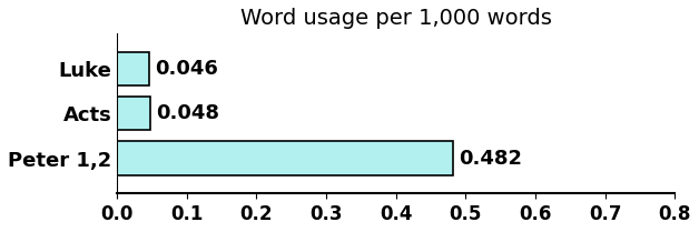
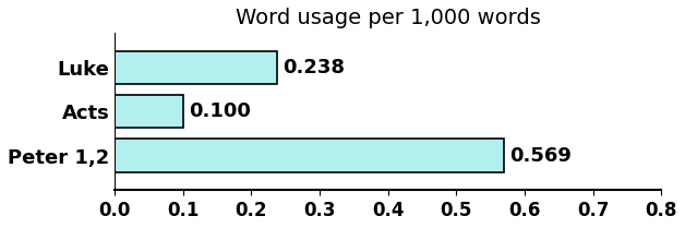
Luke: 0.046 -> 0.238
Acts: 0.048 -> 0.100
Peter 1,2: 0.482 -> 0.569
